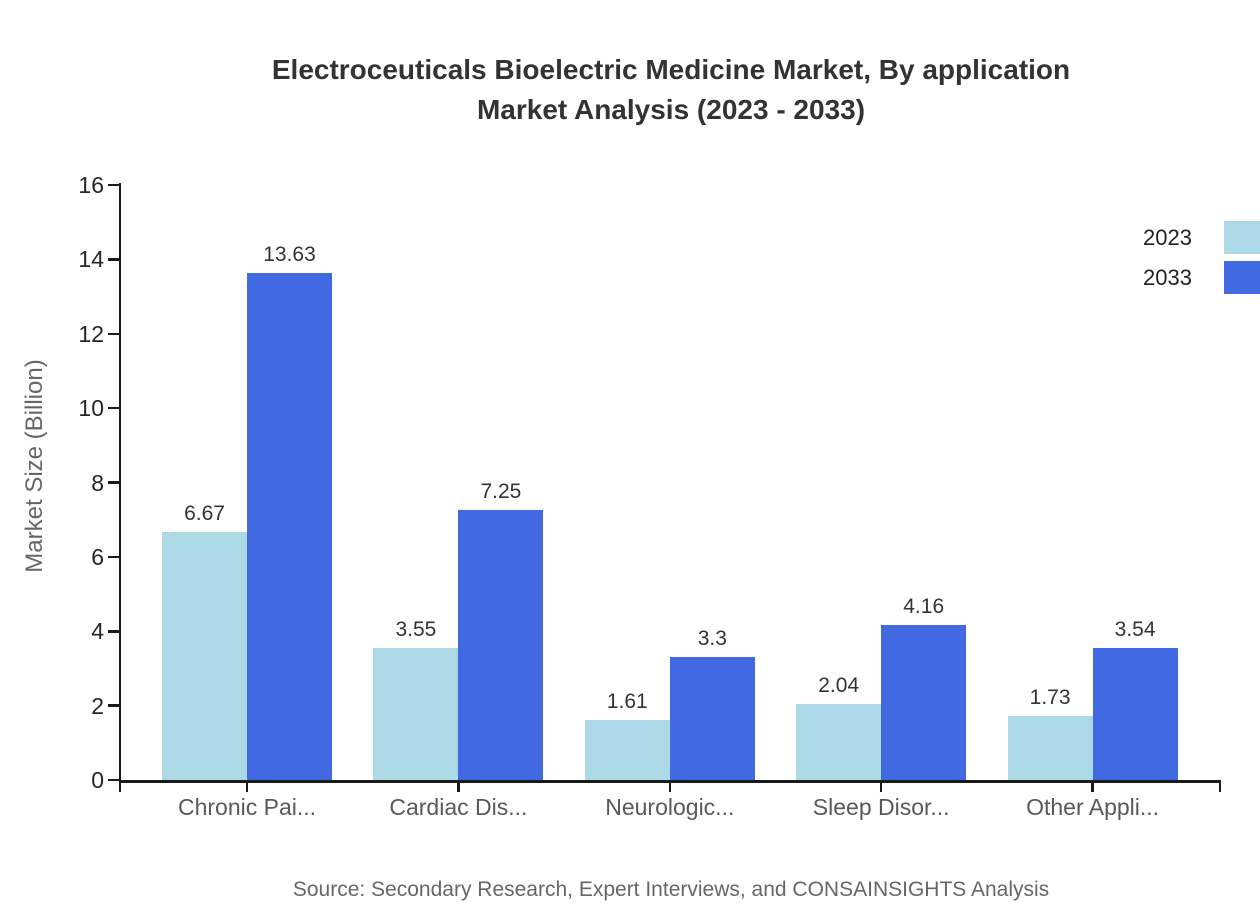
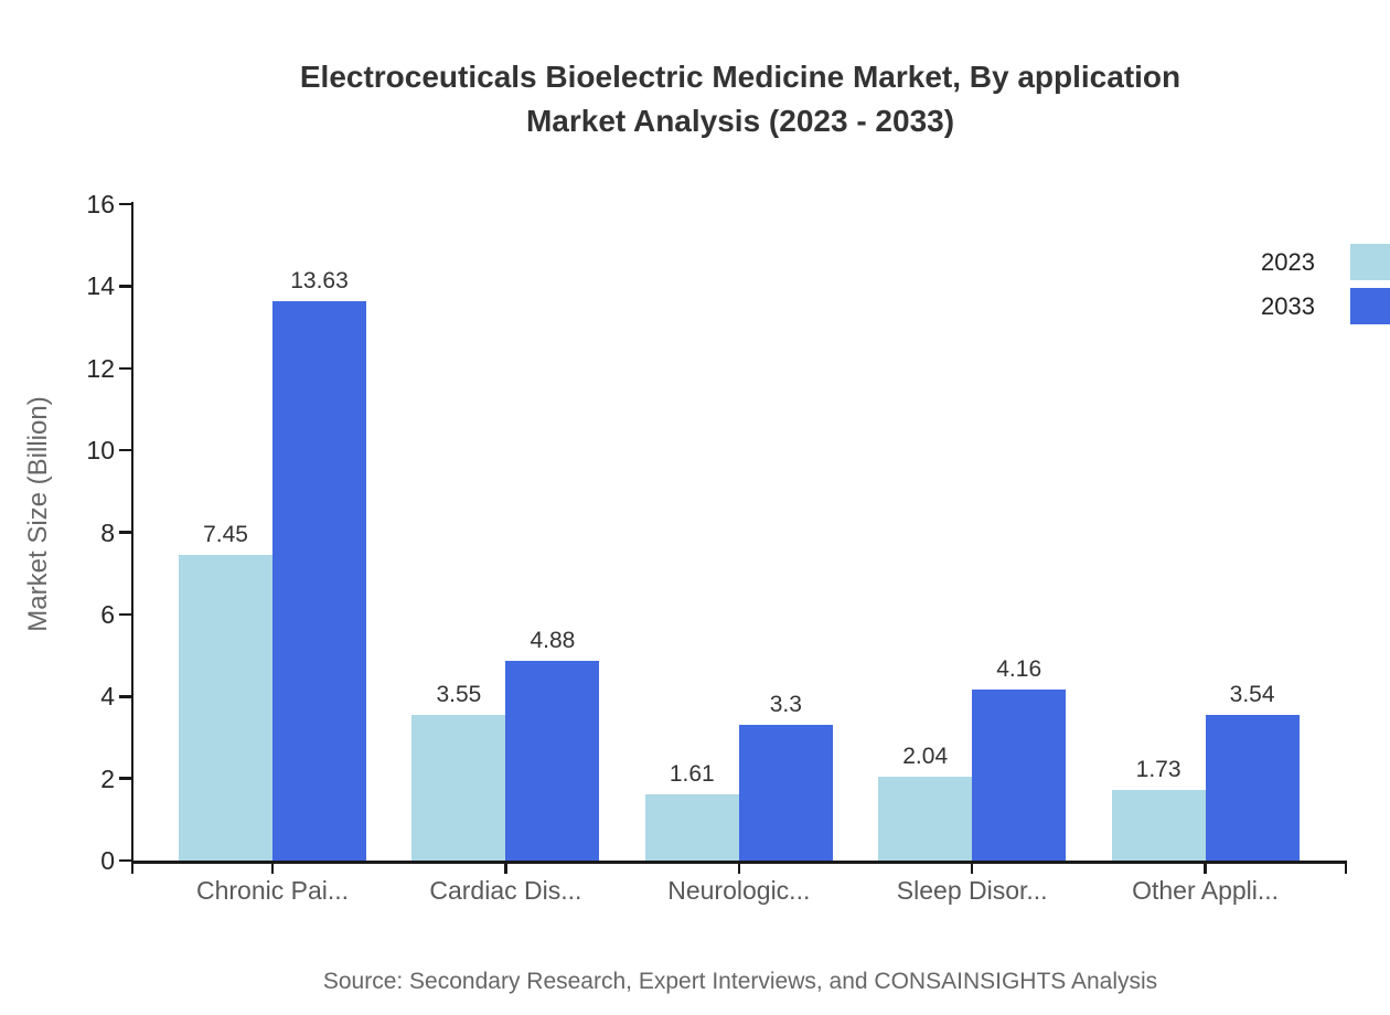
2023/Chronic Pai...: 6.67 -> 7.45
2033/Cardiac Dis...: 7.25 -> 4.88
